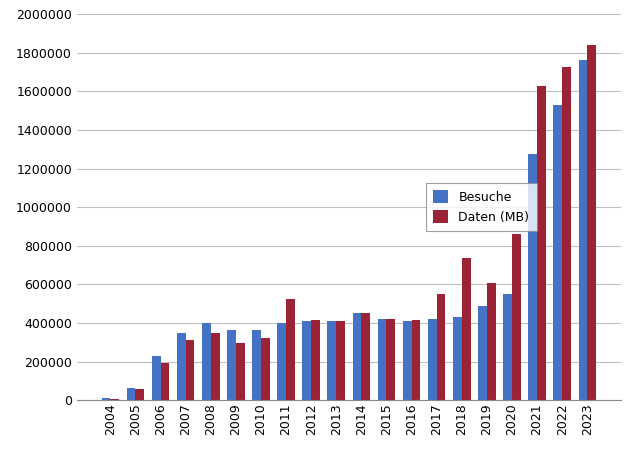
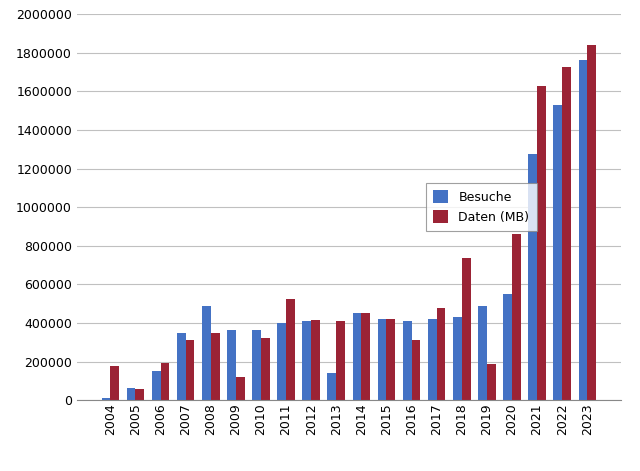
Daten (MB)/2004: 0 -> 180000
Besuche/2006: 230000 -> 150000
Besuche/2008: 400000 -> 490000
Daten (MB)/2009: 300000 -> 120000
Besuche/2013: 410000 -> 140000
Daten (MB)/2016: 420000 -> 310000
Daten (MB)/2017: 550000 -> 480000
Daten (MB)/2019: 610000 -> 190000
